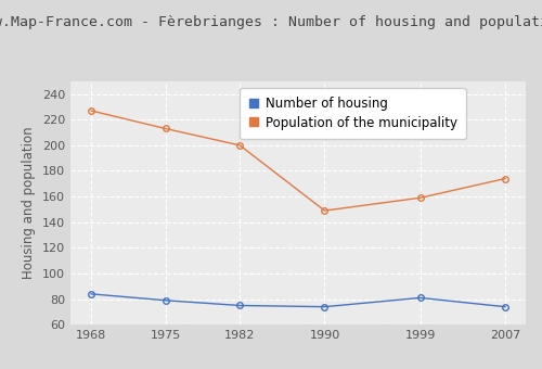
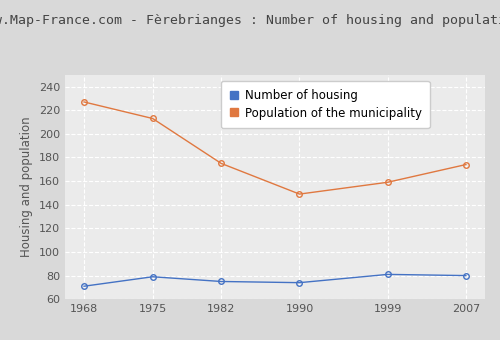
Number of housing/1968: 84 -> 71
Population of the municipality/1982: 200 -> 175
Number of housing/2007: 74 -> 80
